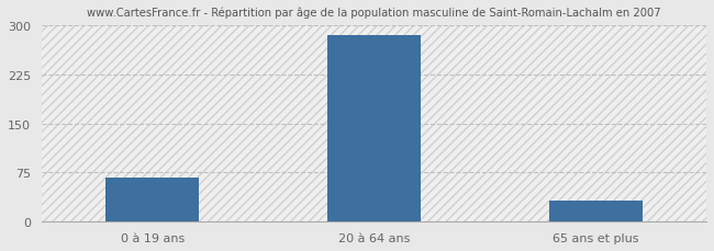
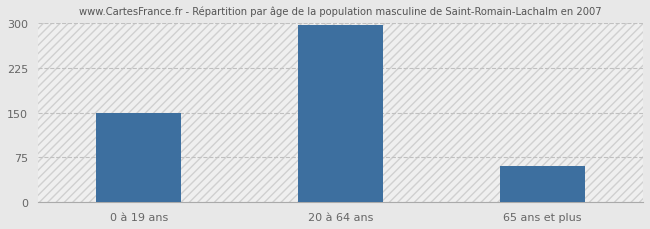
0 à 19 ans: 68 -> 150
20 à 64 ans: 284 -> 297
65 ans et plus: 32 -> 60
